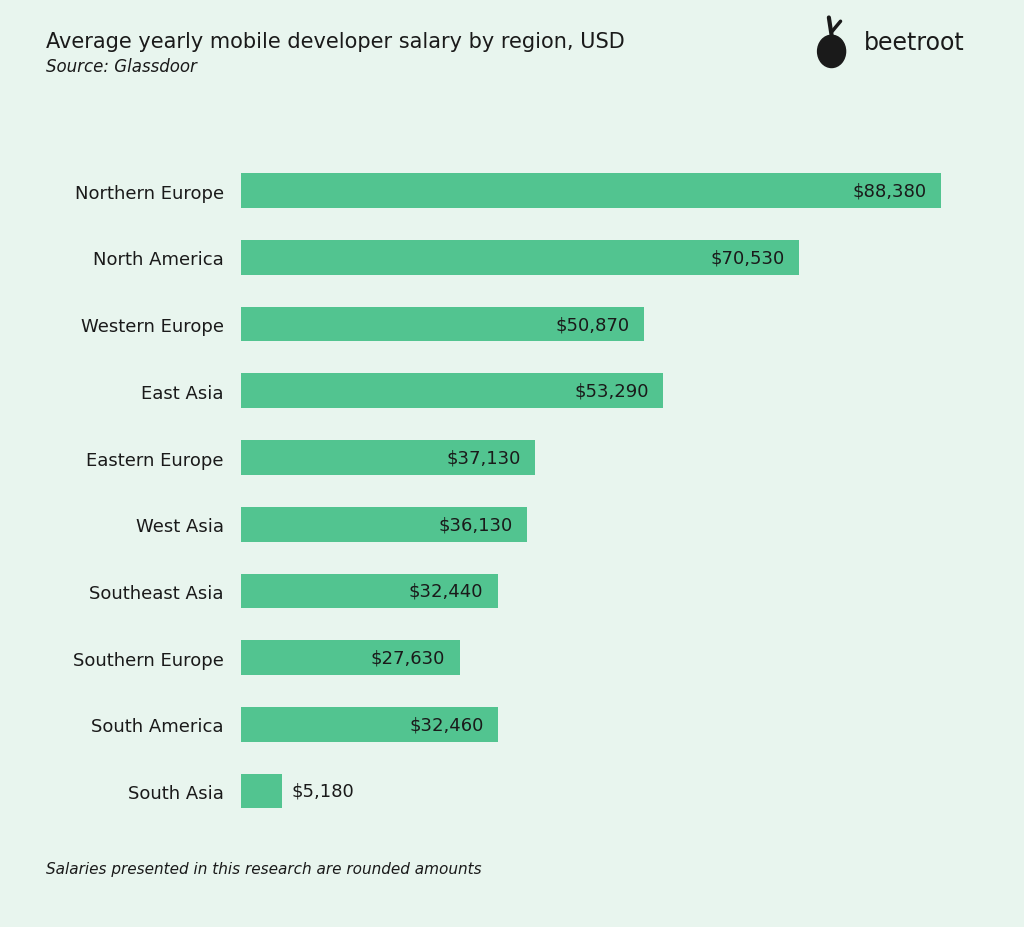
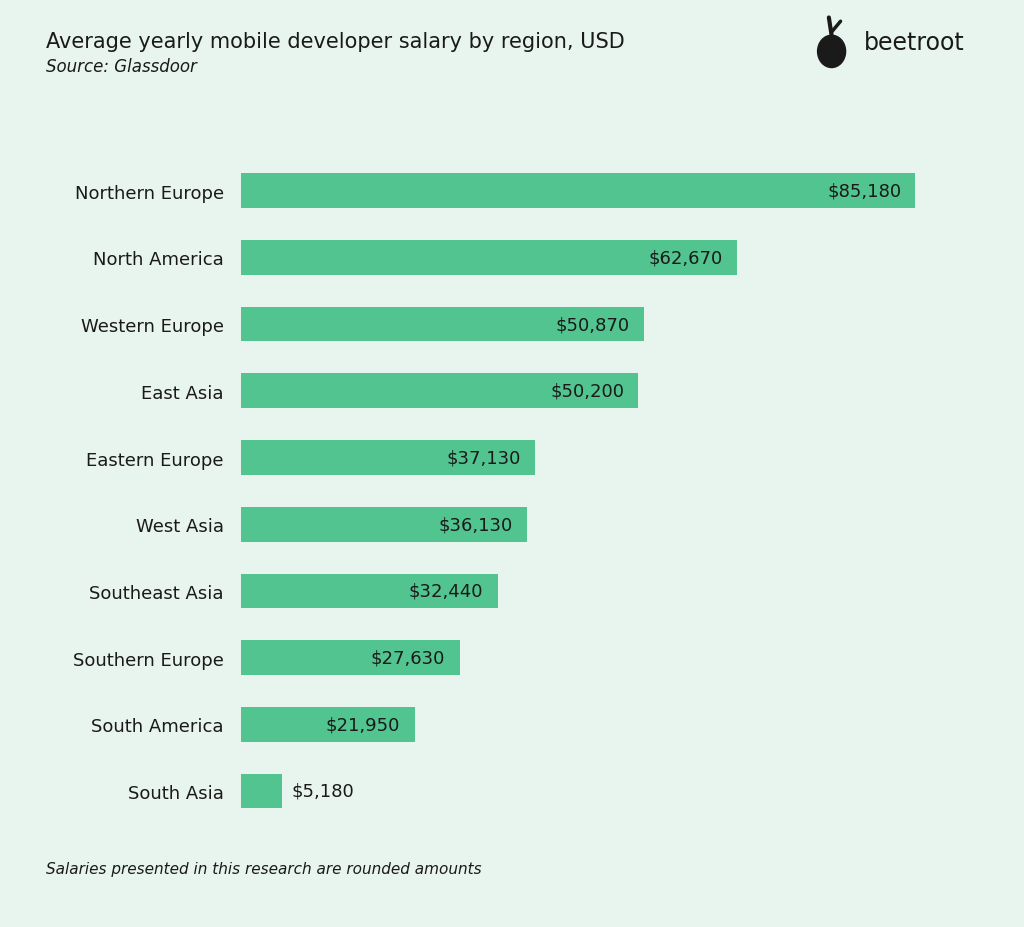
Northern Europe: $88,380 -> $85,180
North America: $70,530 -> $62,670
East Asia: $53,290 -> $50,200
South America: $32,460 -> $21,950
